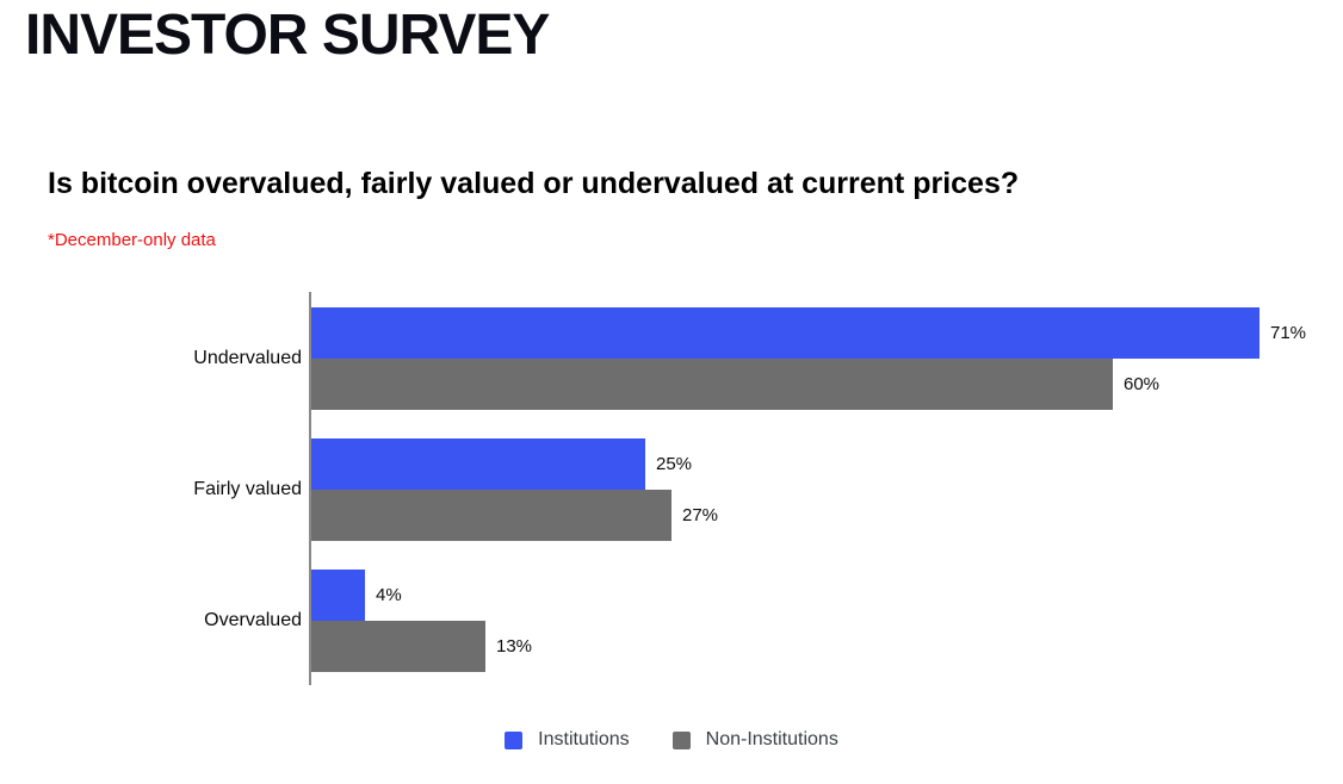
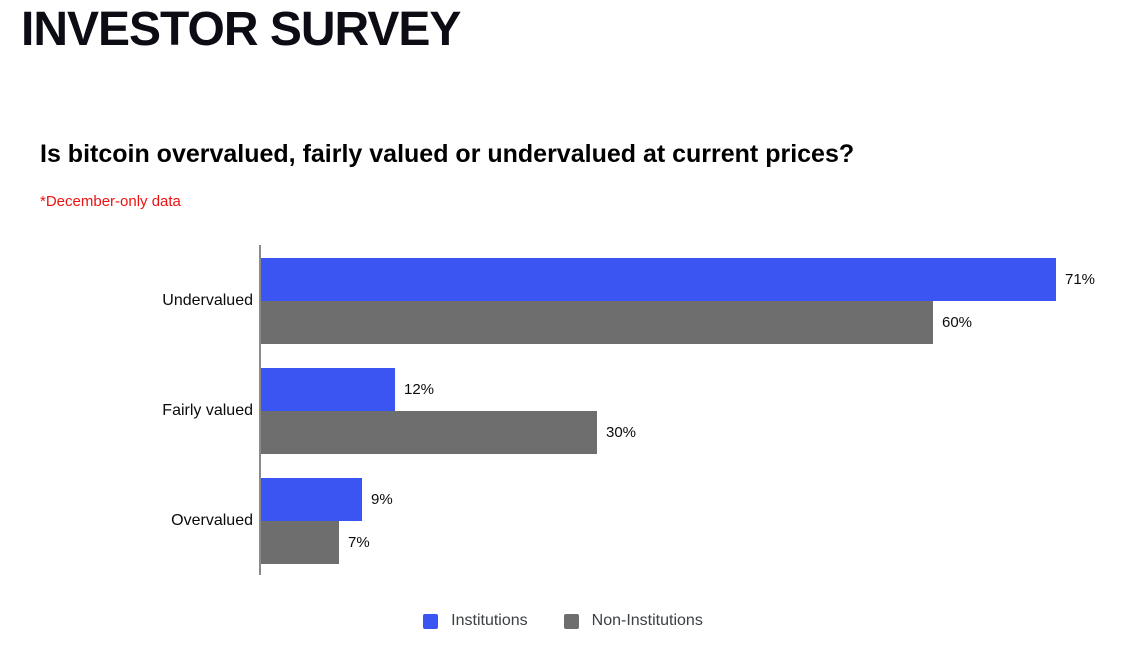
Institutions/Fairly valued: 25% -> 12%
Non-Institutions/Fairly valued: 27% -> 30%
Institutions/Overvalued: 4% -> 9%
Non-Institutions/Overvalued: 13% -> 7%
